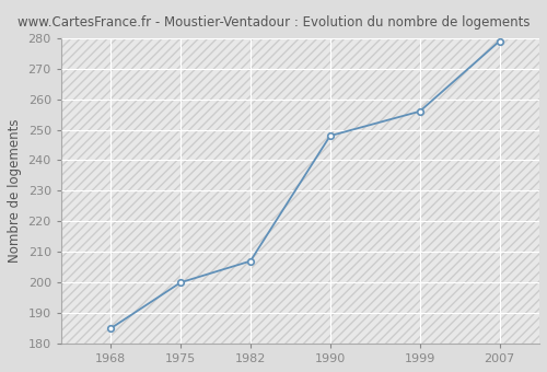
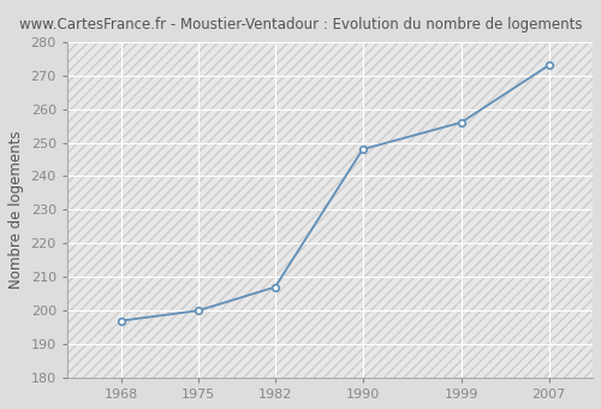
1968: 185 -> 197
2007: 279 -> 273
